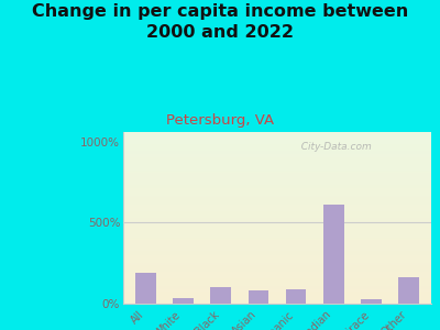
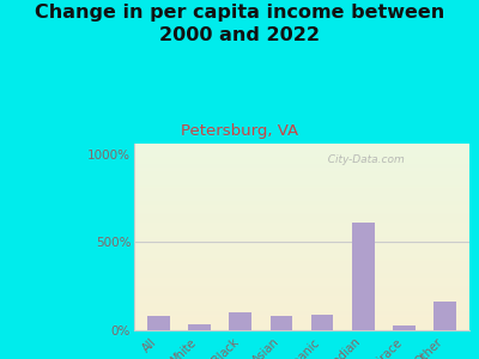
All: 190% -> 80%
